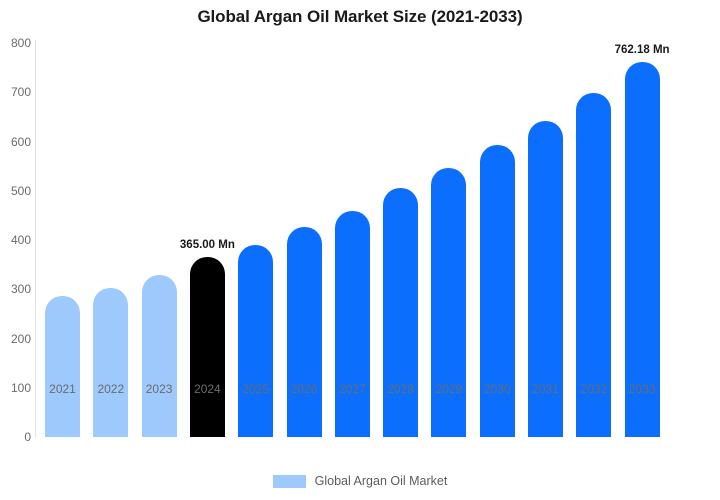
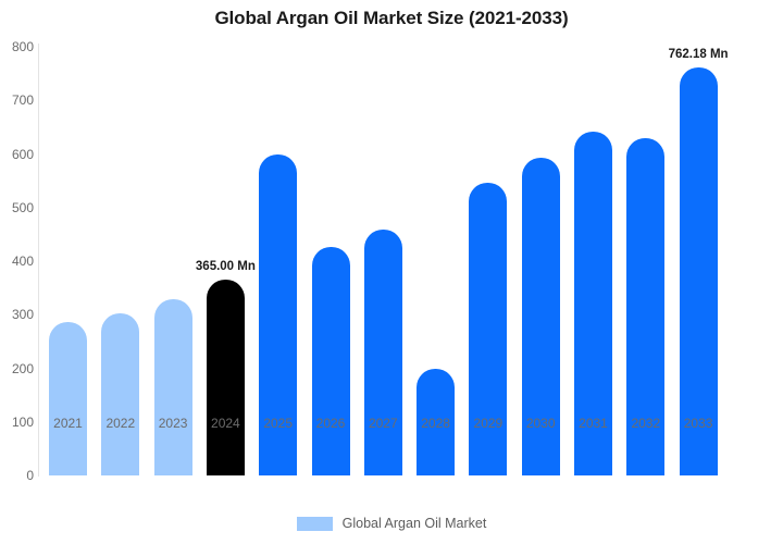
2025: 390 -> 600
2028: 500 -> 200
2032: 700 -> 630
